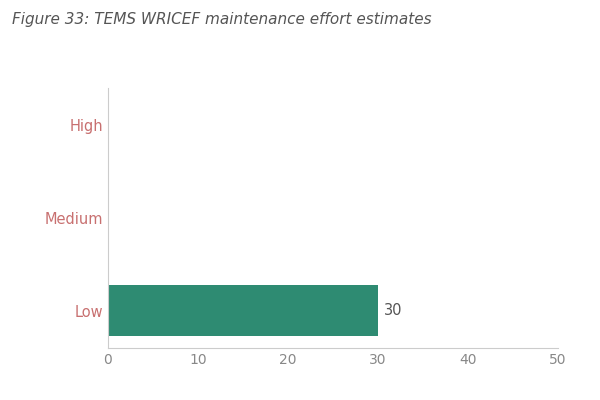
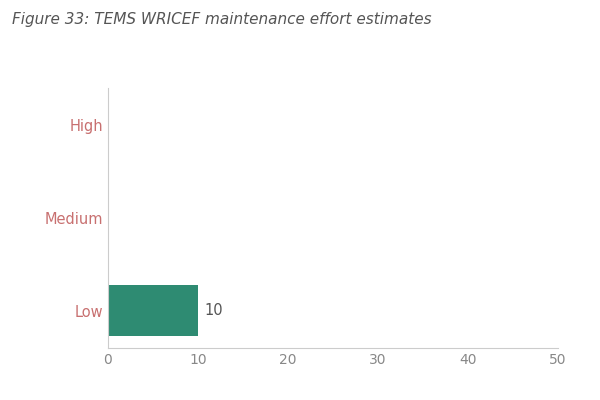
Low: 30 -> 10
